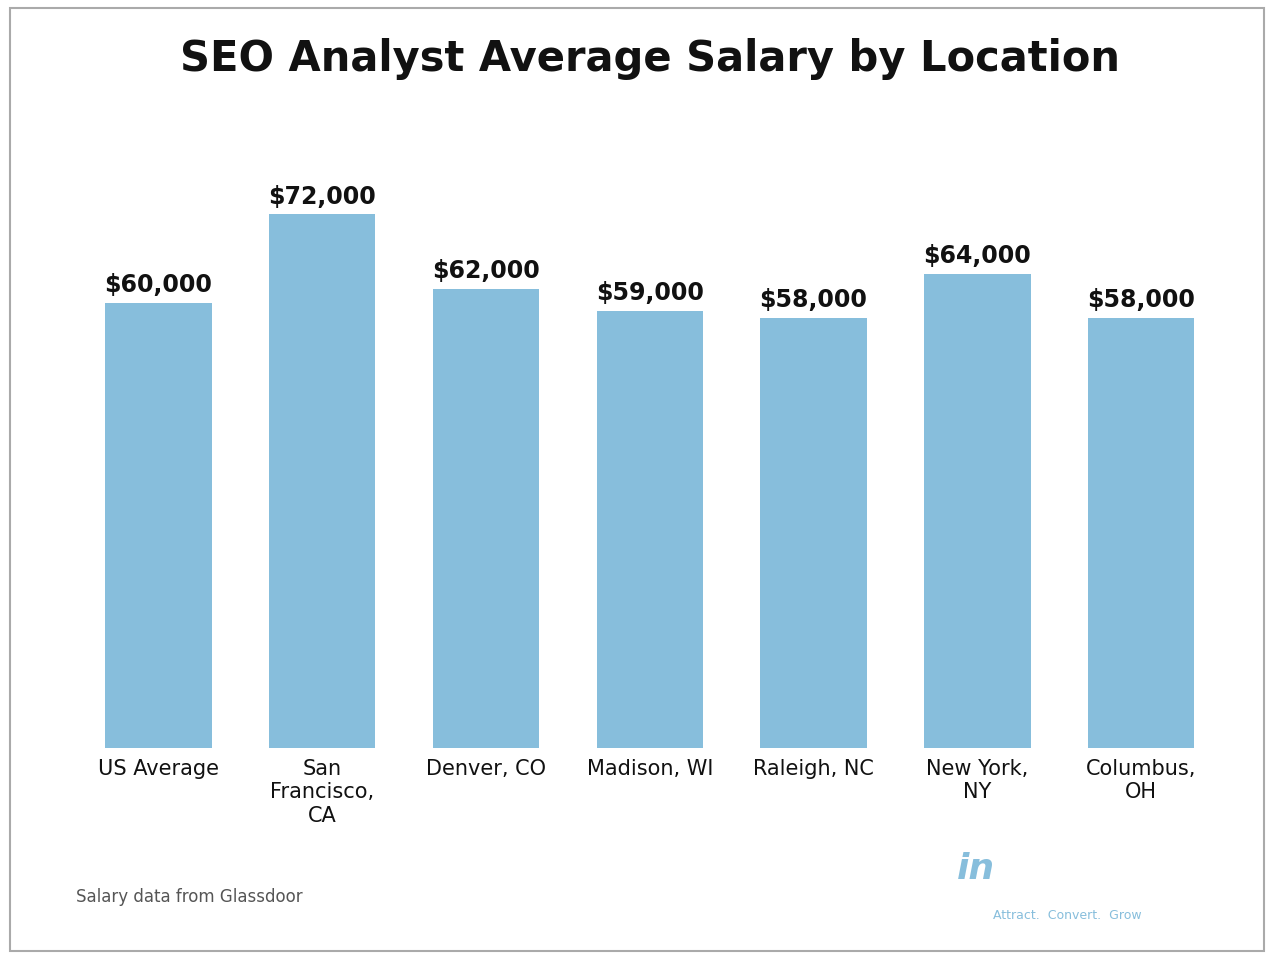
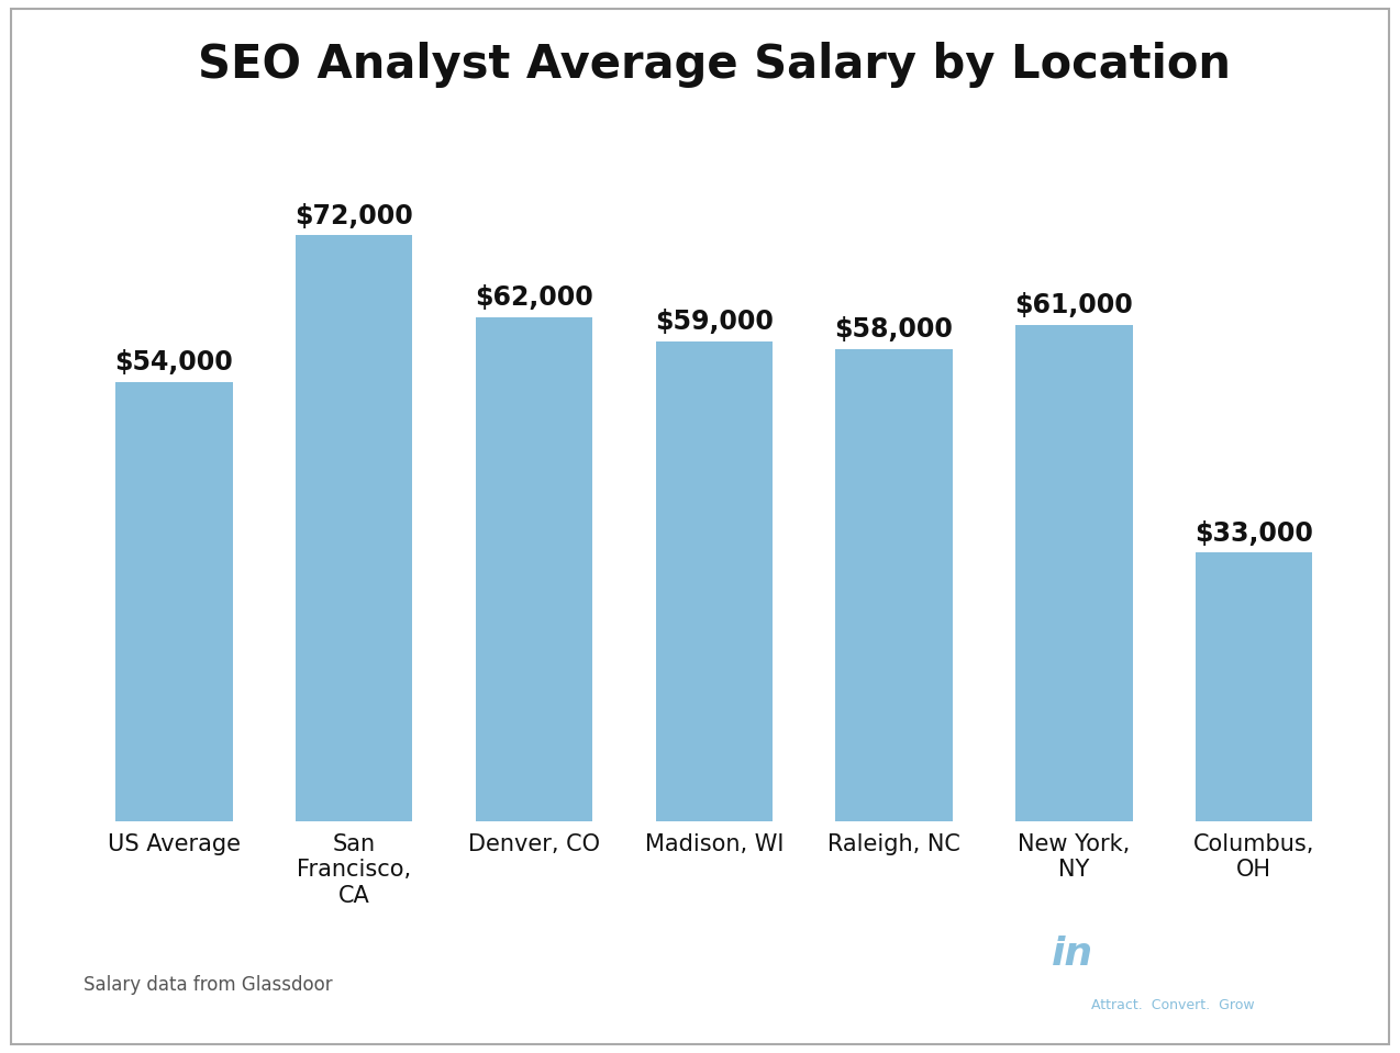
US Average: $60,000 -> $54,000
New York, NY: $64,000 -> $61,000
Columbus, OH: $58,000 -> $33,000
